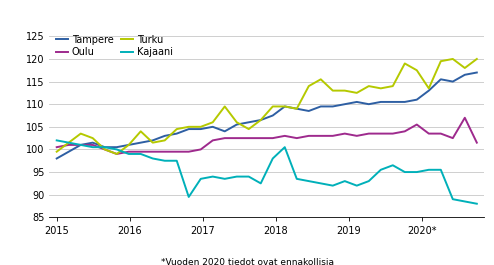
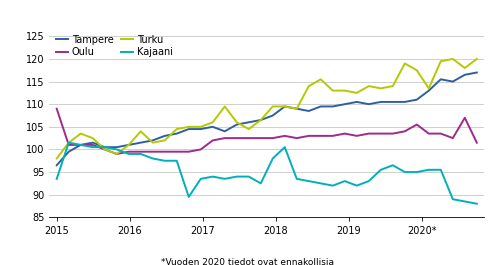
Tampere/2015: 98.0 -> 96.5
Oulu/2015: 100.5 -> 109.0
Turku/2015: 99.5 -> 98.0
Kajaani/2015: 102.0 -> 93.5
